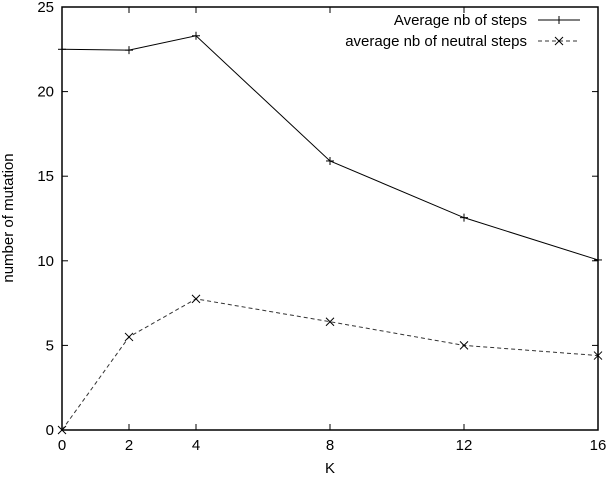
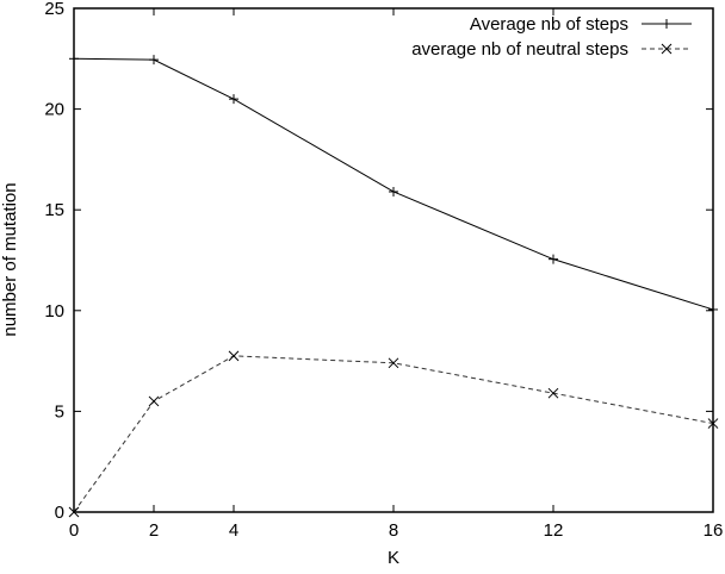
Average nb of steps/4: 23.3 -> 20.5
average nb of neutral steps/8: 6.4 -> 7.4
average nb of neutral steps/12: 5.0 -> 5.9
